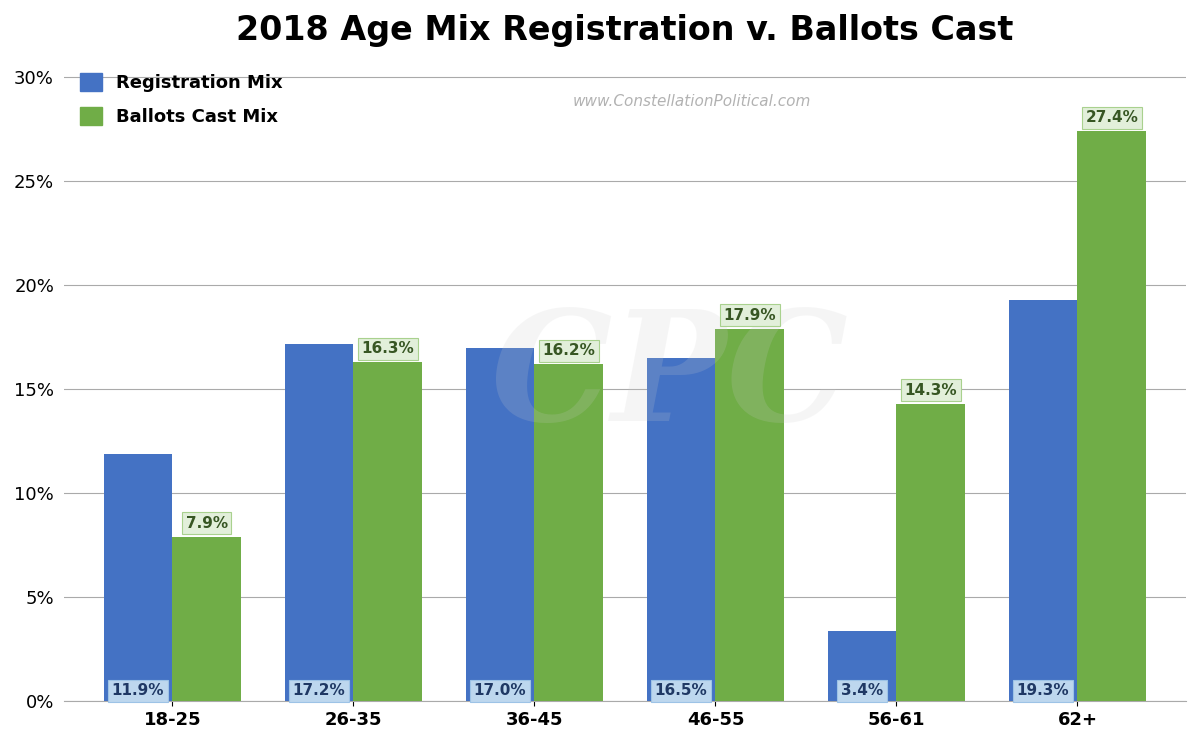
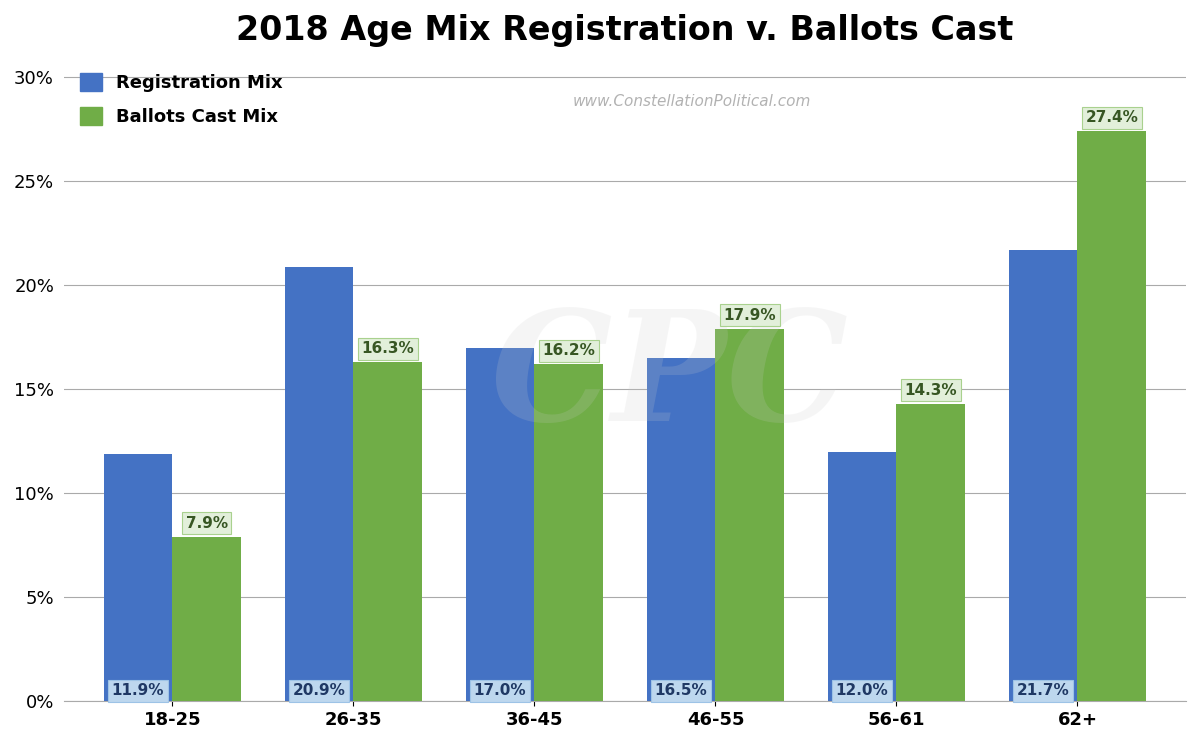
Registration Mix/26-35: 17.2% -> 20.9%
Registration Mix/56-61: 3.4% -> 12.0%
Registration Mix/62+: 19.3% -> 21.7%
